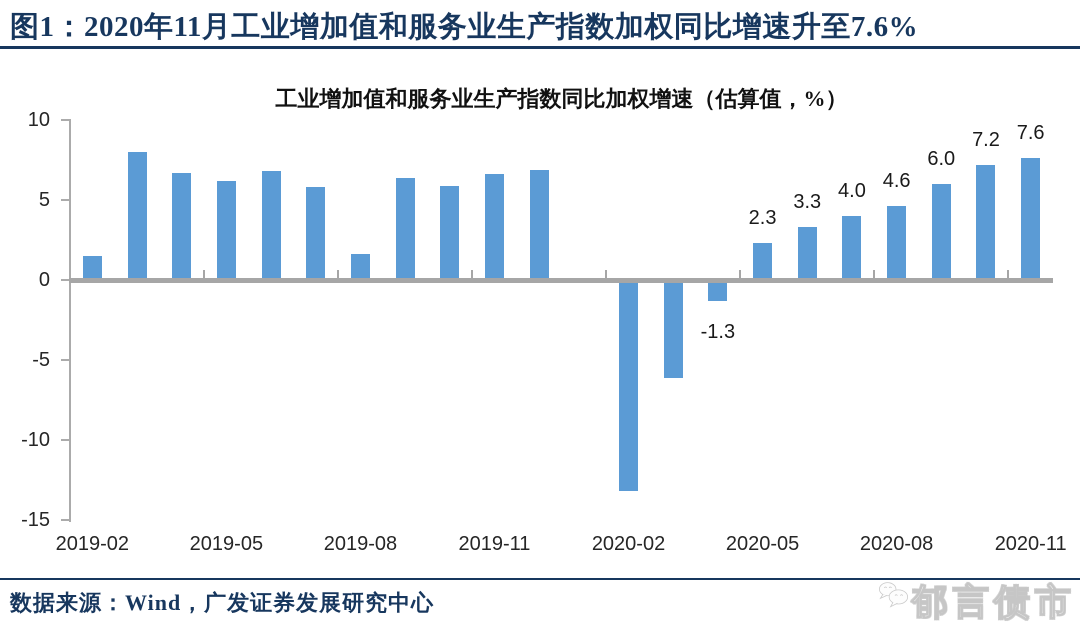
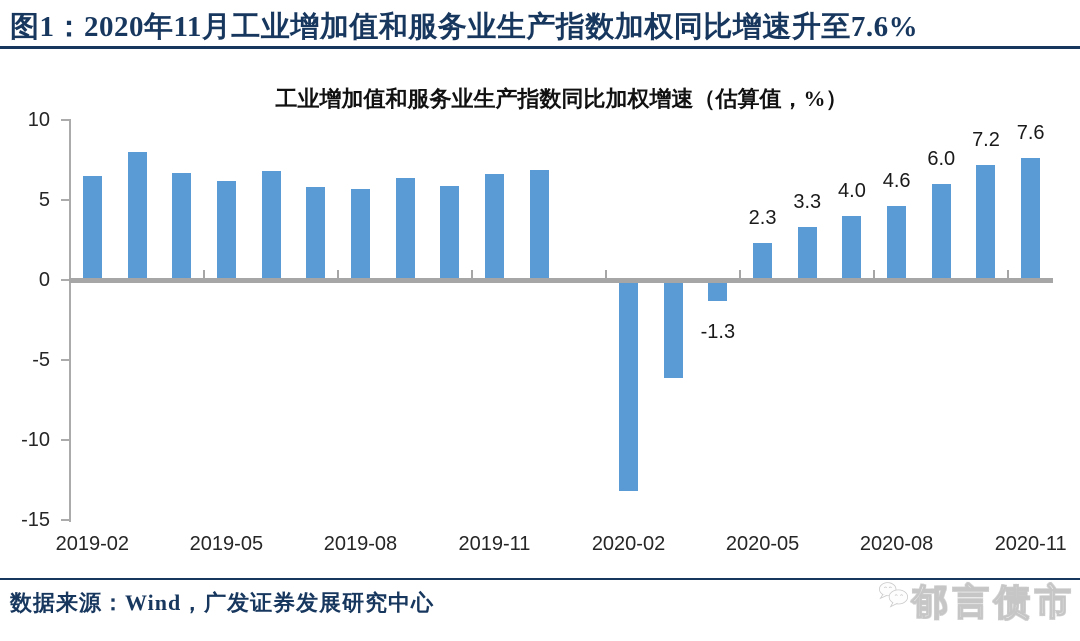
2019-02: 1.5 -> 6.5
2019-08: 1.6 -> 5.7
